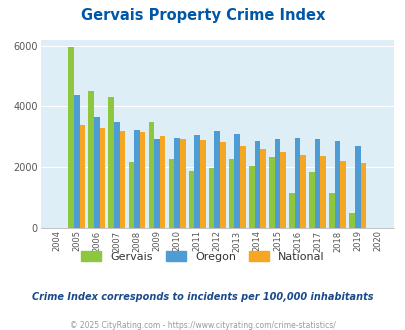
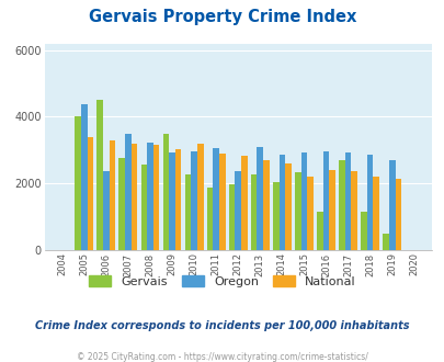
Gervais/2005: 5950 -> 4000
Oregon/2006: 3650 -> 2350
Gervais/2007: 4300 -> 2750
Gervais/2008: 2150 -> 2550
National/2010: 2940 -> 3200
Oregon/2012: 3200 -> 2350
National/2015: 2490 -> 2200
Gervais/2017: 1820 -> 2700
